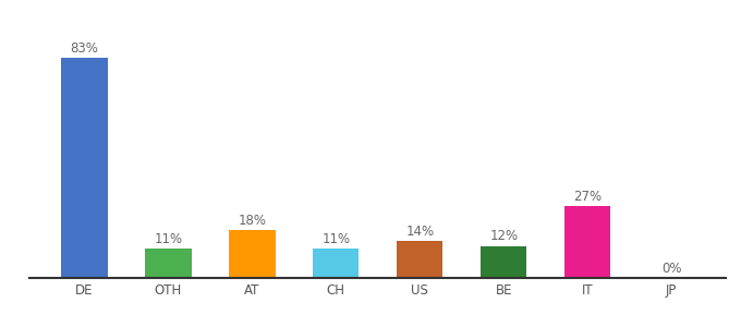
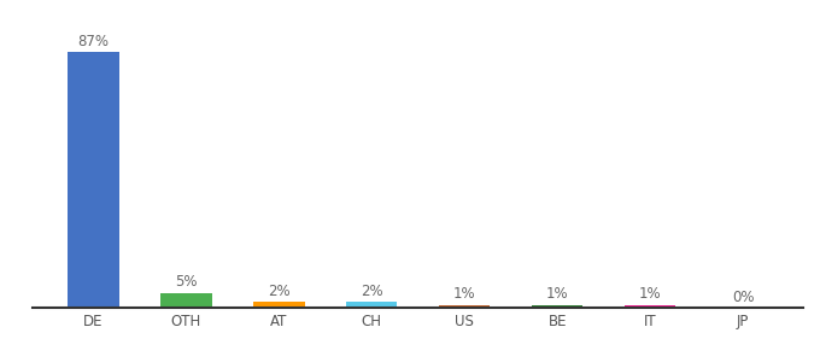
DE: 83% -> 87%
OTH: 11% -> 5%
AT: 18% -> 2%
CH: 11% -> 2%
US: 14% -> 1%
BE: 12% -> 1%
IT: 27% -> 1%
